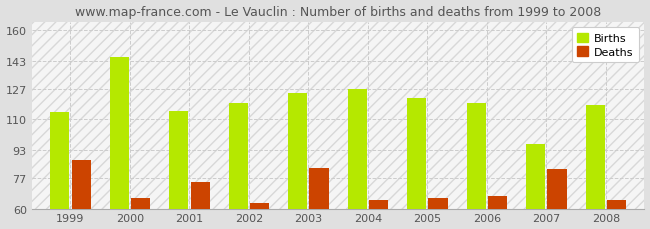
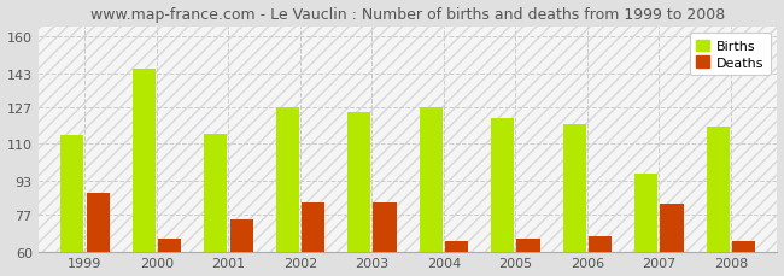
Births/2002: 119 -> 127
Deaths/2002: 63 -> 83
